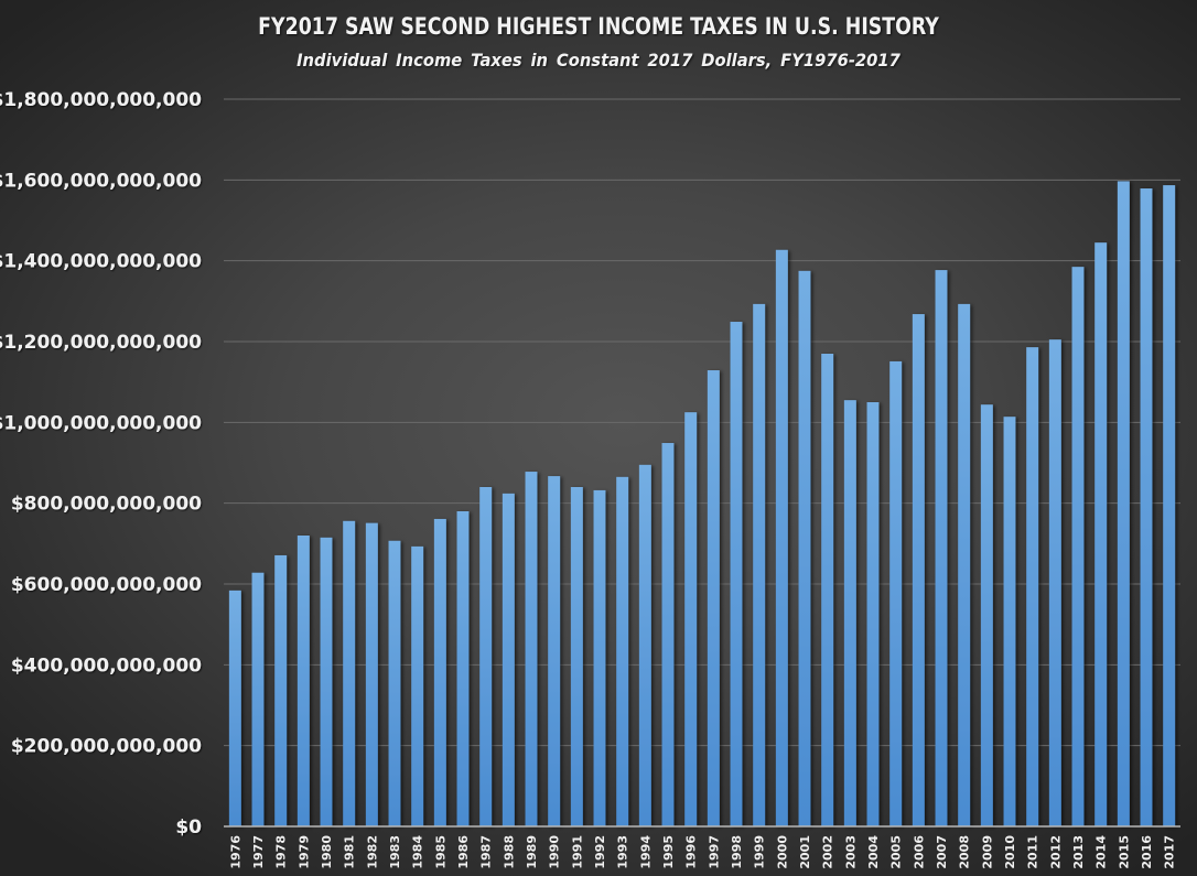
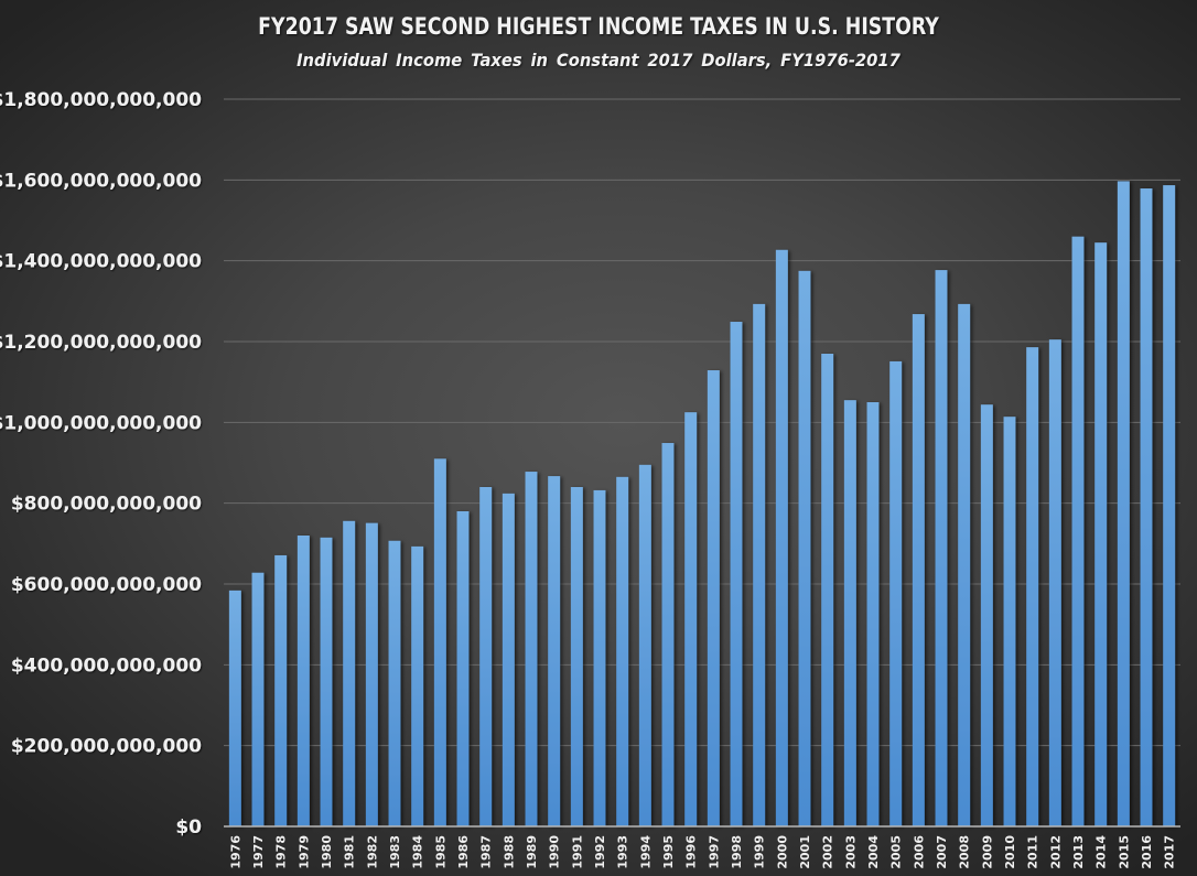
1985: $760000000000 -> $910000000000
2013: $1380000000000 -> $1460000000000
